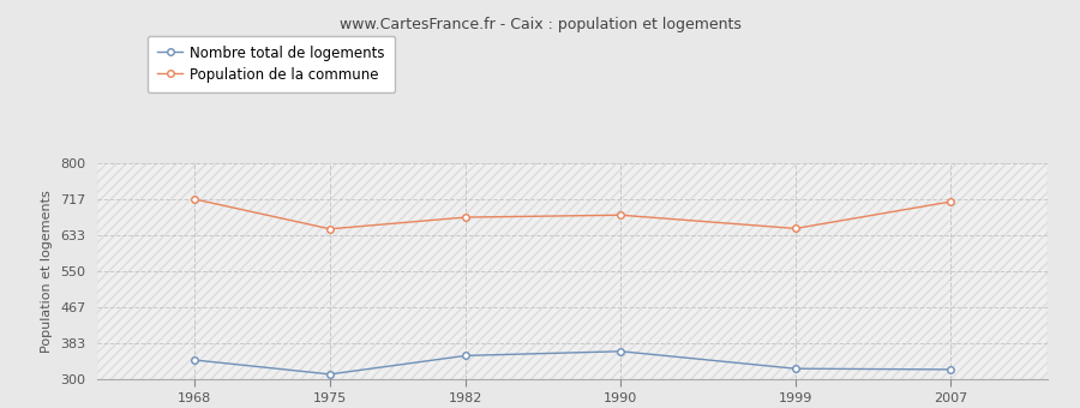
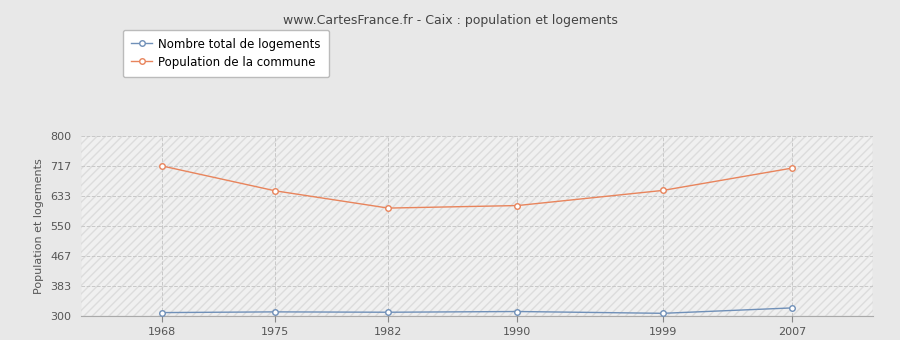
Nombre total de logements/1968: 345 -> 310
Population de la commune/1982: 675 -> 600
Nombre total de logements/1982: 355 -> 311
Population de la commune/1990: 680 -> 607
Nombre total de logements/1990: 365 -> 313
Nombre total de logements/1999: 325 -> 308
